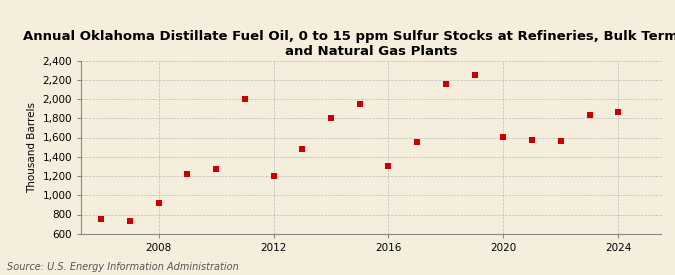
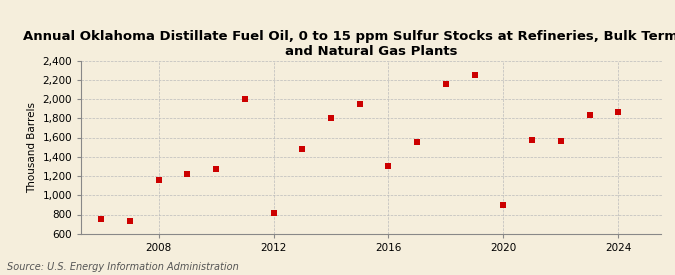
2008: 920 -> 1,160
2012: 1,200 -> 820
2020: 1,610 -> 900
